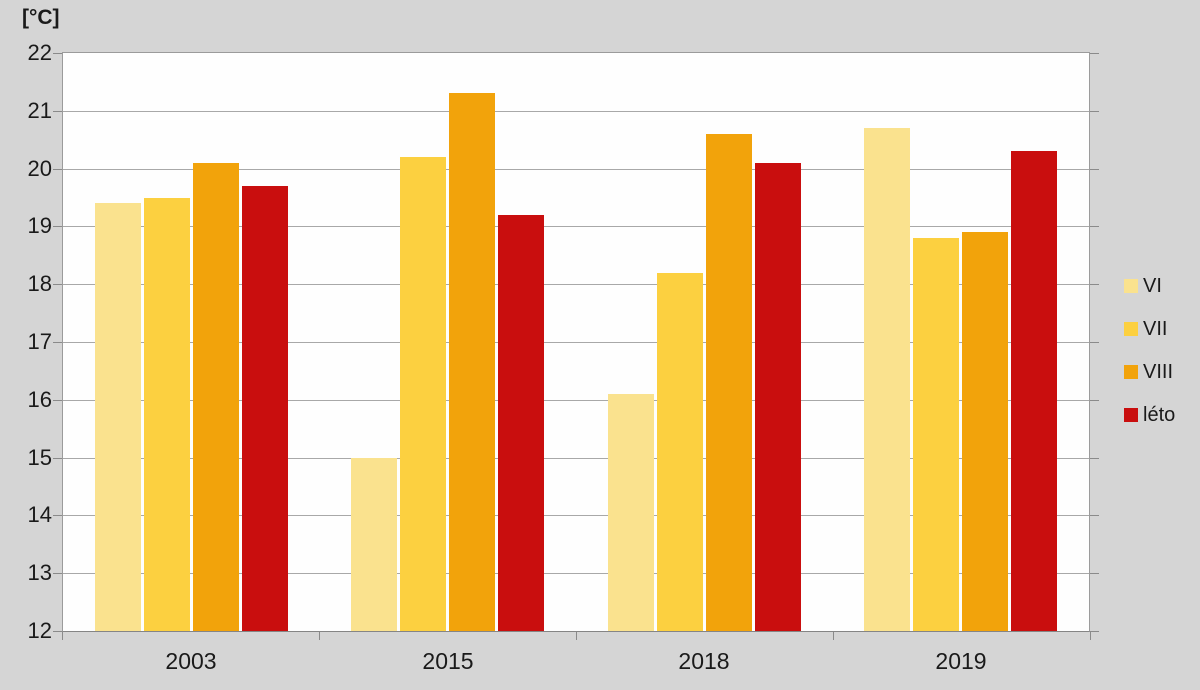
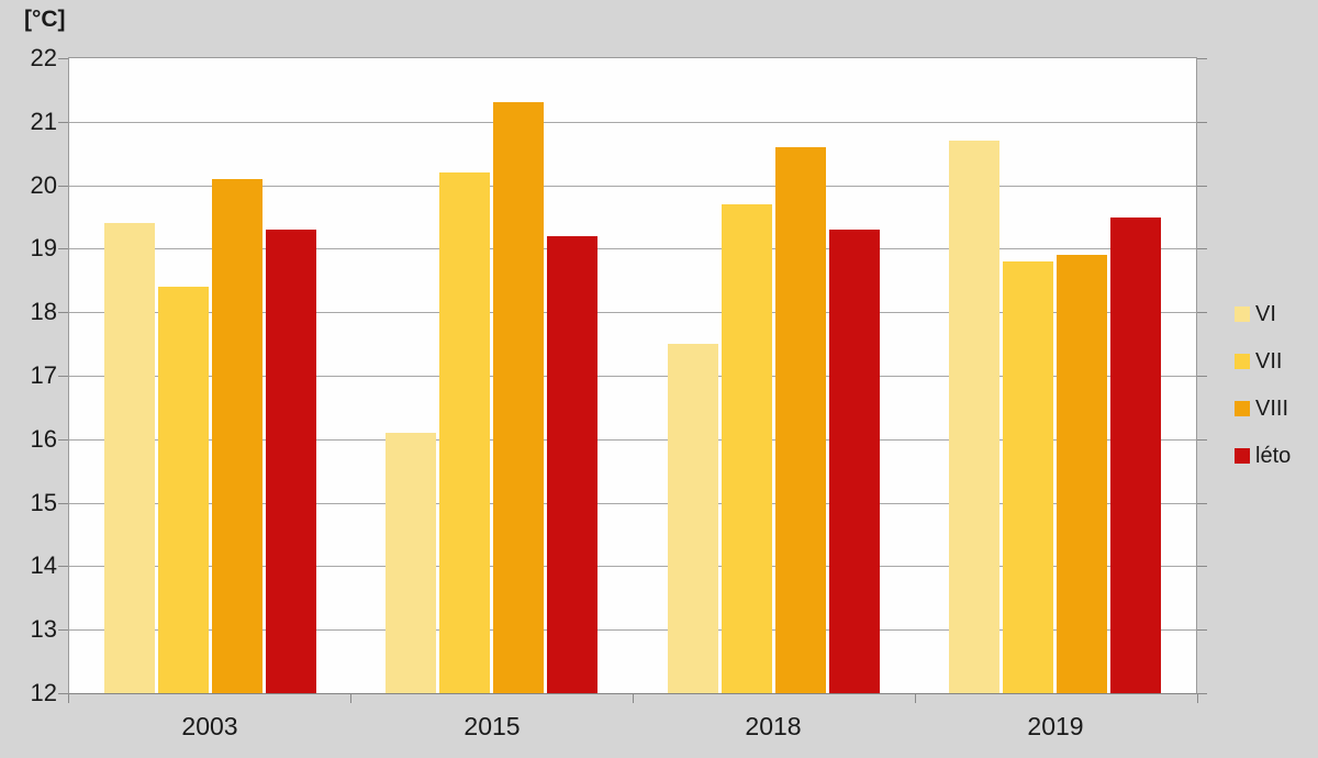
VII/2003: 19.5 -> 18.4
léto/2003: 19.7 -> 19.3
VI/2015: 15.0 -> 16.1
VI/2018: 16.1 -> 17.5
VII/2018: 18.2 -> 19.7
léto/2018: 20.1 -> 19.3
léto/2019: 20.3 -> 19.5
